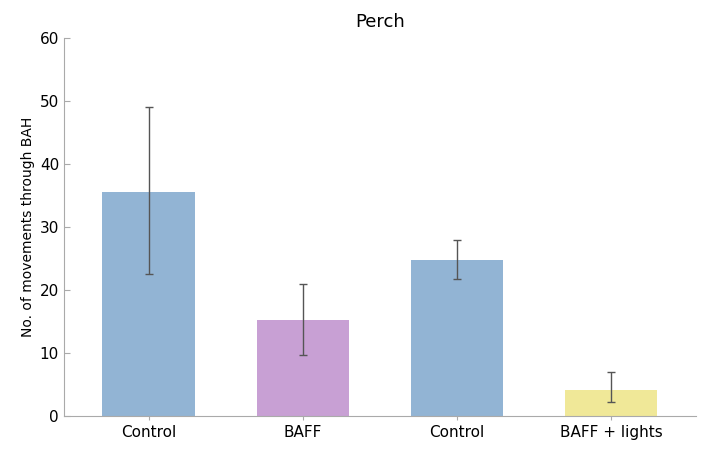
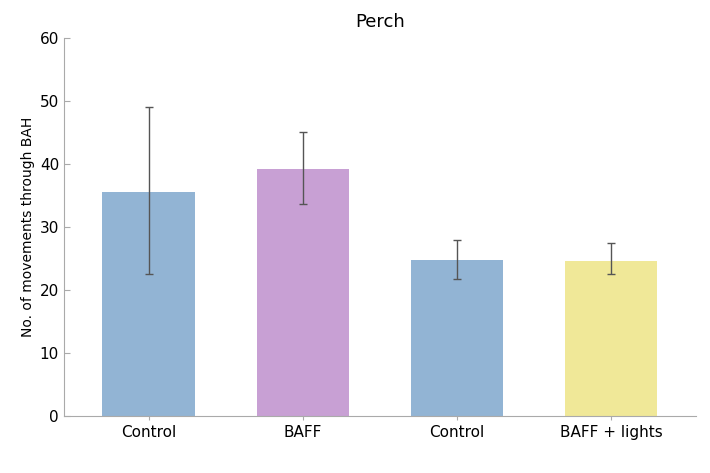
BAFF: 15.2 -> 39.2
BAFF + lights: 4.2 -> 24.6
